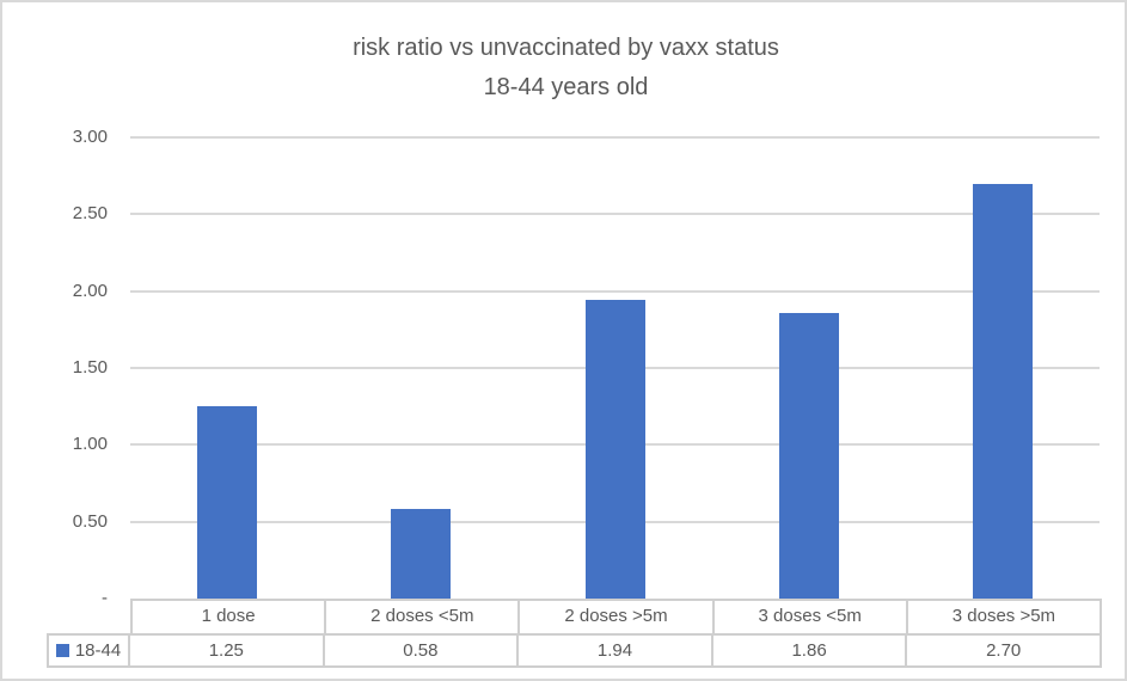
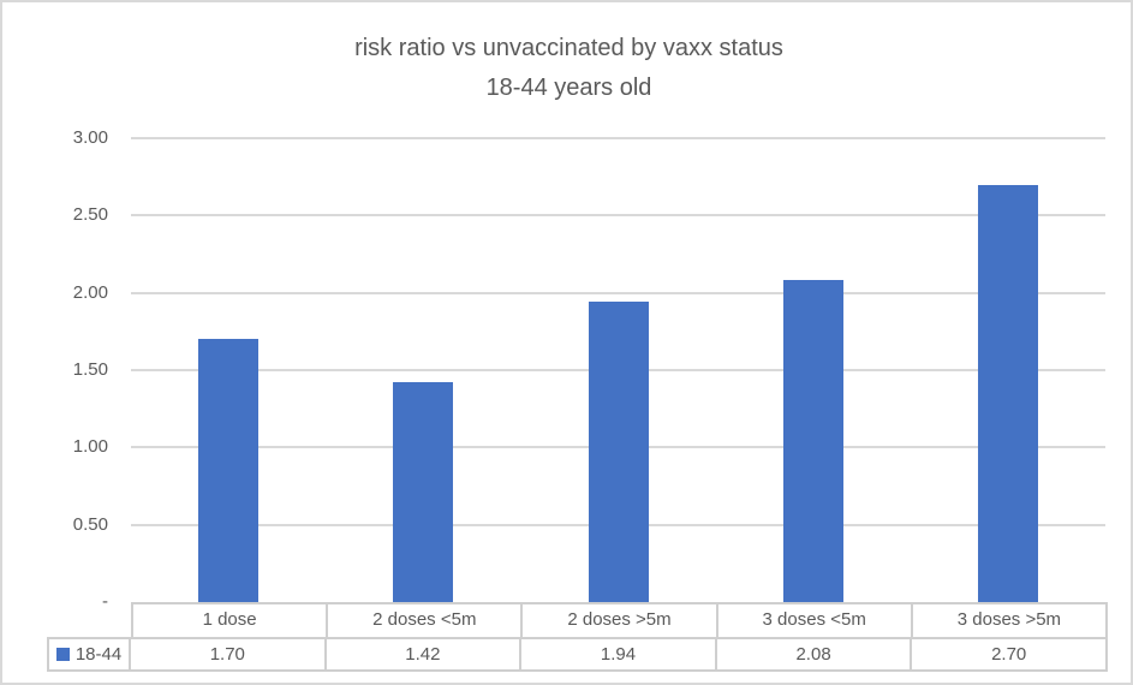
1 dose: 1.25 -> 1.70
2 doses <5m: 0.58 -> 1.42
3 doses <5m: 1.86 -> 2.08
